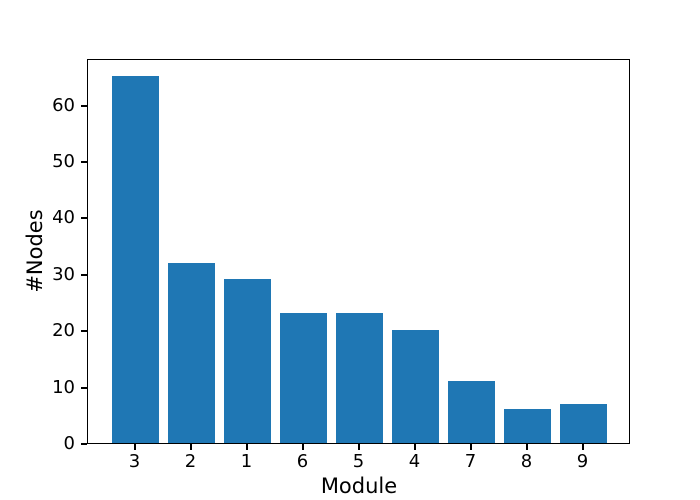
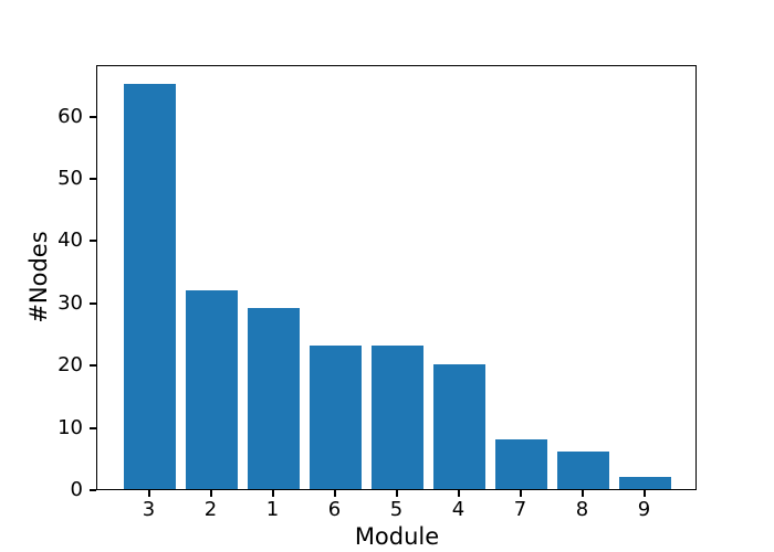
7: 11 -> 8
9: 7 -> 2
